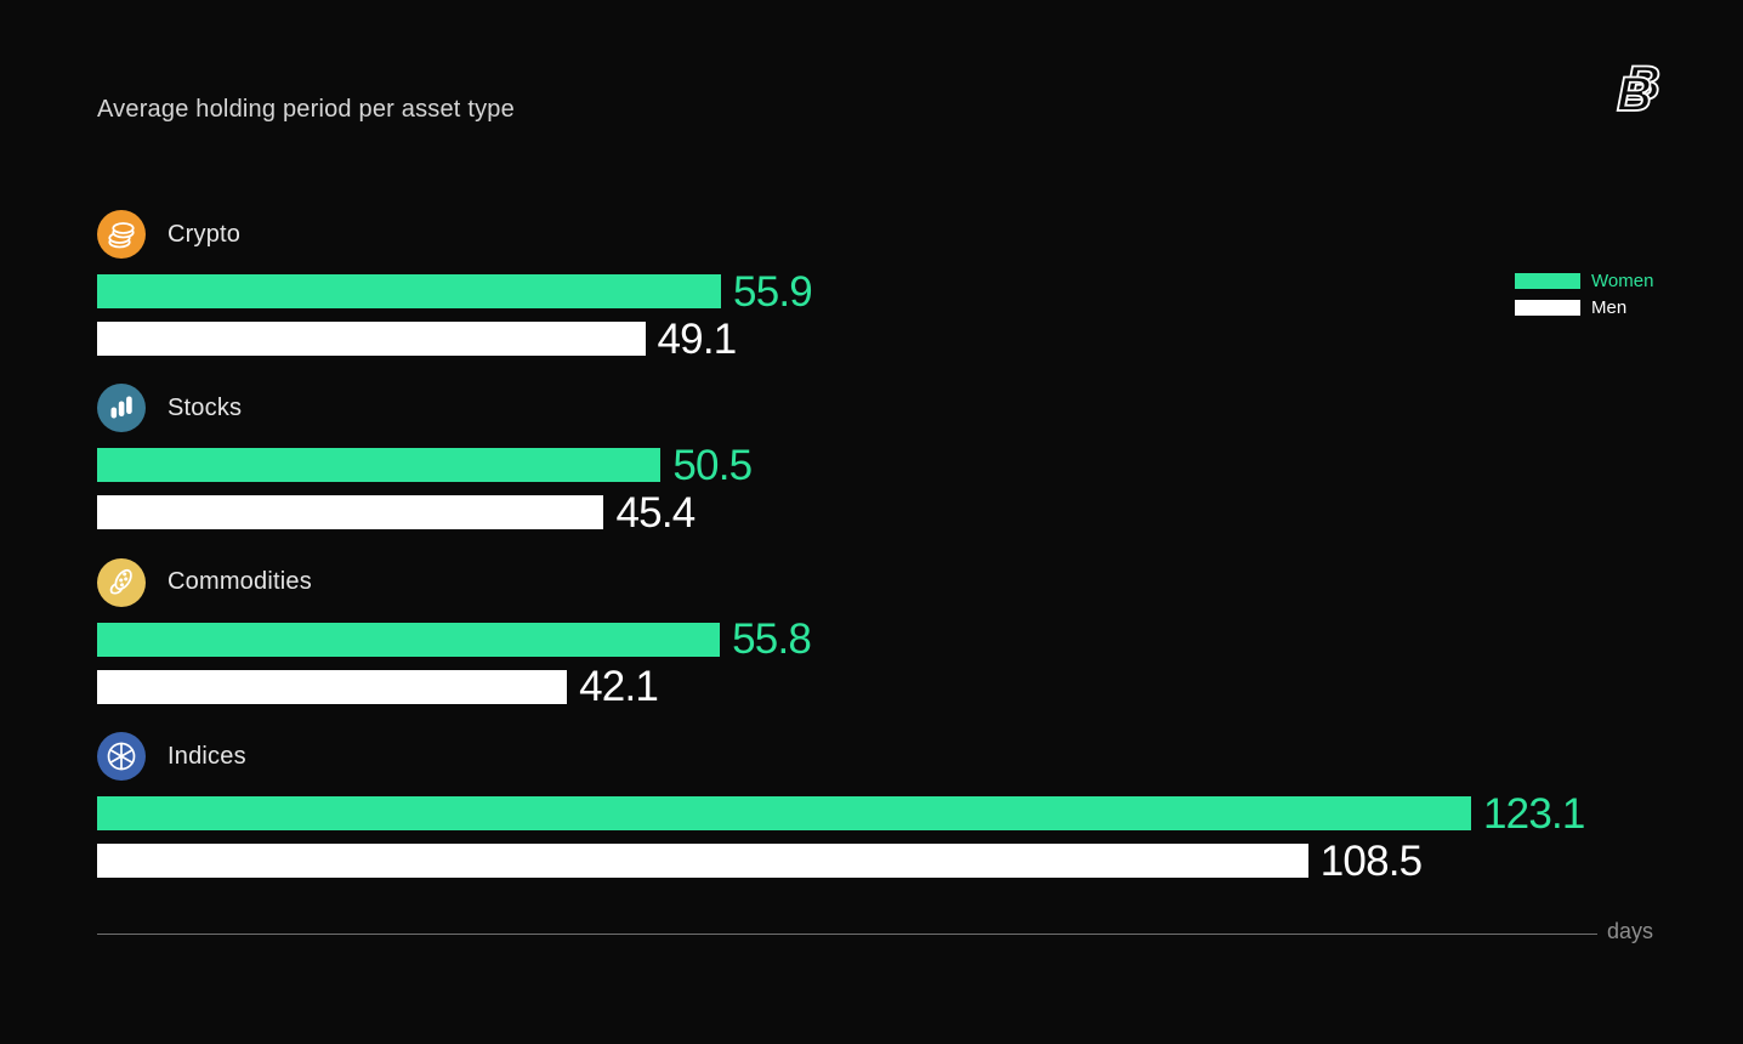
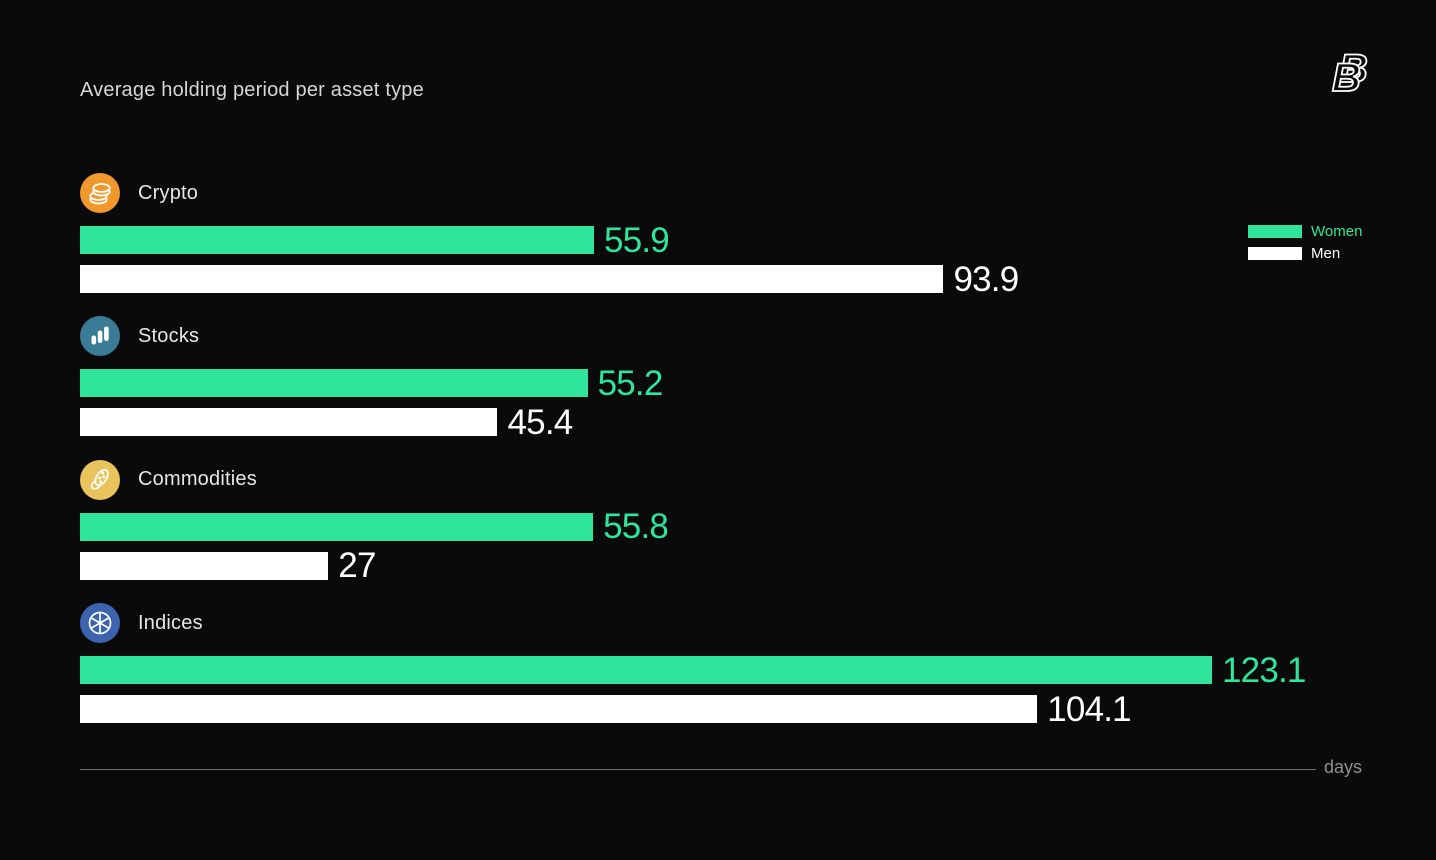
Men/Crypto: 49.1 -> 93.9
Women/Stocks: 50.5 -> 55.2
Men/Commodities: 42.1 -> 27
Men/Indices: 108.5 -> 104.1
